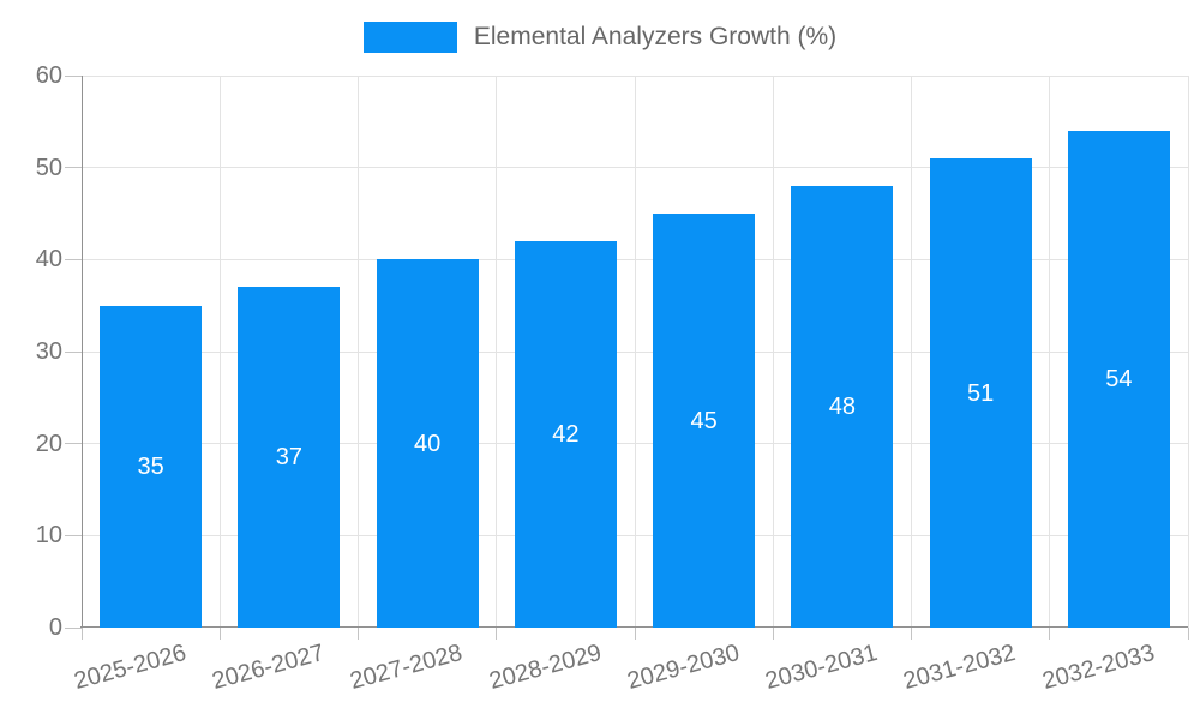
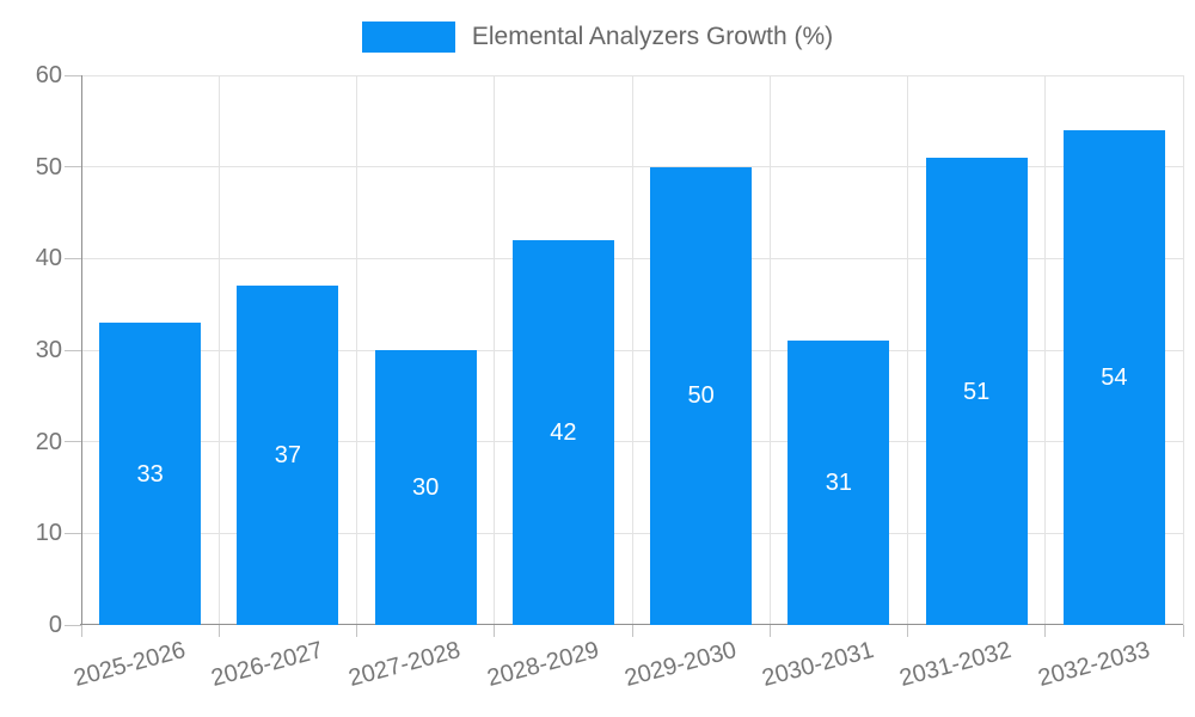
2025-2026: 35 -> 33
2027-2028: 40 -> 30
2029-2030: 45 -> 50
2030-2031: 48 -> 31
